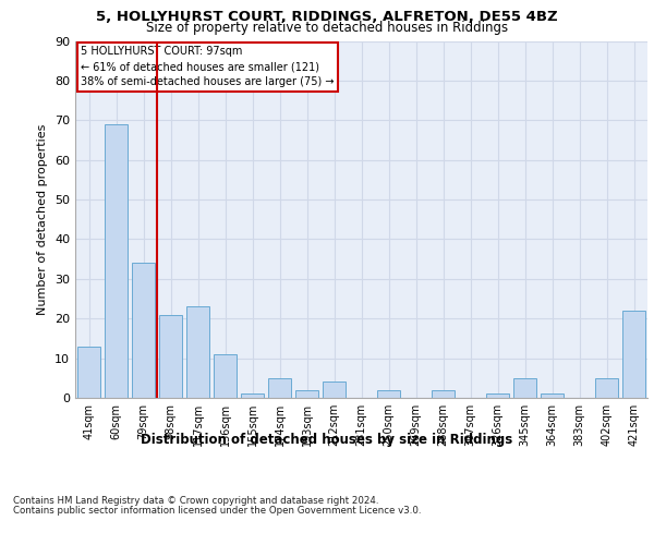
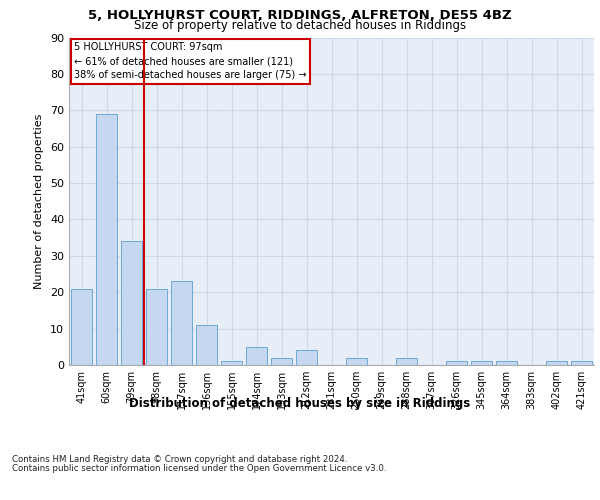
41sqm: 13 -> 21
345sqm: 5 -> 1
402sqm: 5 -> 1
421sqm: 22 -> 1
